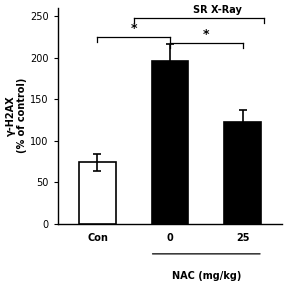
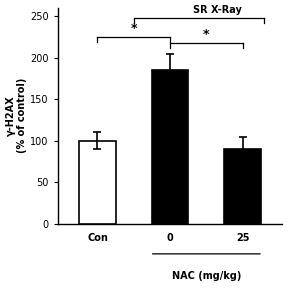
Con: 74 -> 100
0: 196 -> 185
25: 122 -> 90
